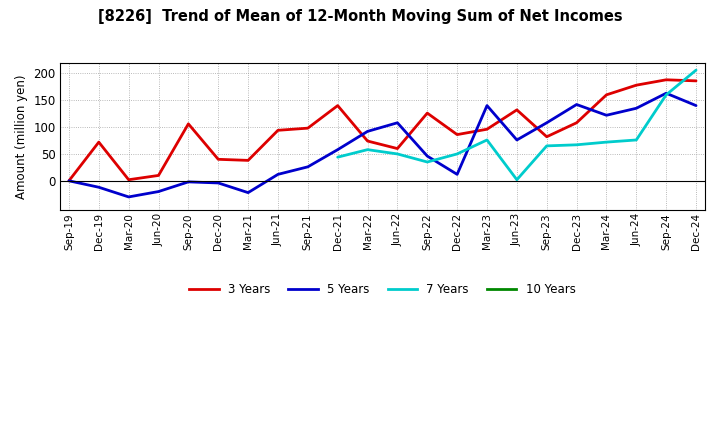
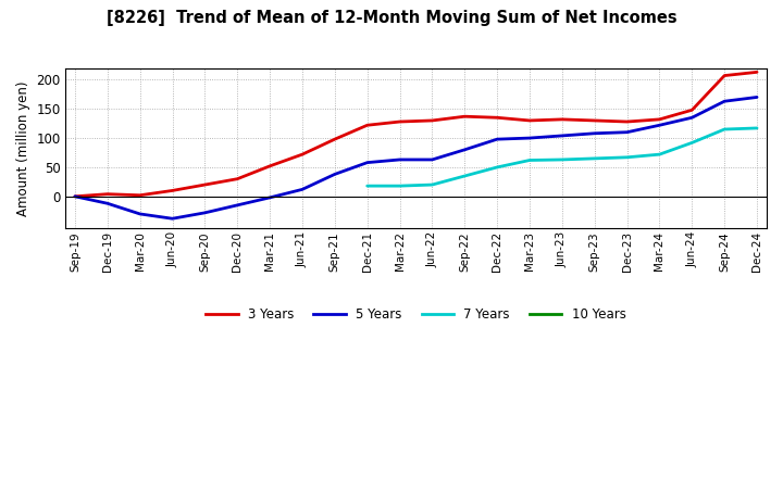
3 Years/Dec-19: 72 -> 4
5 Years/Jun-20: -20 -> -38
3 Years/Sep-20: 106 -> 20
5 Years/Sep-20: -2 -> -28
3 Years/Dec-20: 40 -> 30
5 Years/Dec-20: -4 -> -15
3 Years/Mar-21: 38 -> 52
5 Years/Mar-21: -22 -> -2
3 Years/Jun-21: 94 -> 72
5 Years/Sep-21: 26 -> 38
3 Years/Dec-21: 140 -> 122
7 Years/Dec-21: 44 -> 18
3 Years/Mar-22: 74 -> 128
5 Years/Mar-22: 92 -> 63
7 Years/Mar-22: 58 -> 18
3 Years/Jun-22: 60 -> 130
5 Years/Jun-22: 108 -> 63
7 Years/Jun-22: 50 -> 20
3 Years/Sep-22: 126 -> 137
5 Years/Sep-22: 46 -> 80
3 Years/Dec-22: 86 -> 135
5 Years/Dec-22: 12 -> 98
3 Years/Mar-23: 96 -> 130
5 Years/Mar-23: 140 -> 100
7 Years/Mar-23: 76 -> 62
5 Years/Jun-23: 76 -> 104
7 Years/Jun-23: 2 -> 63
3 Years/Sep-23: 82 -> 130
3 Years/Dec-23: 108 -> 128
5 Years/Dec-23: 142 -> 110
3 Years/Mar-24: 160 -> 132
3 Years/Jun-24: 178 -> 148
7 Years/Jun-24: 76 -> 92
3 Years/Sep-24: 188 -> 207
7 Years/Sep-24: 160 -> 115
3 Years/Dec-24: 186 -> 213
5 Years/Dec-24: 140 -> 170
7 Years/Dec-24: 206 -> 117
